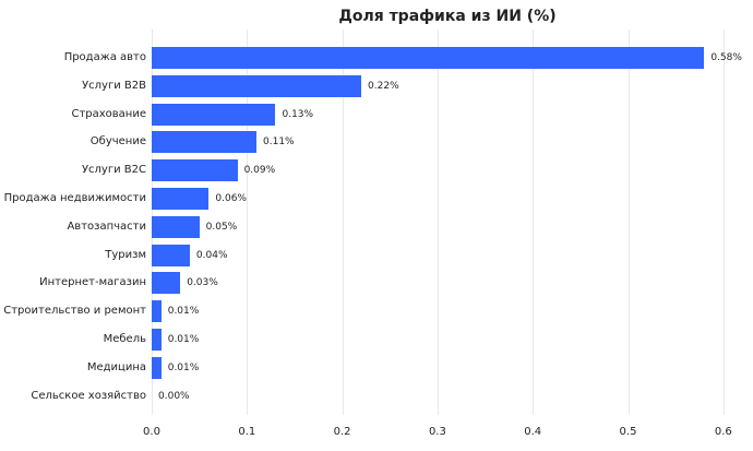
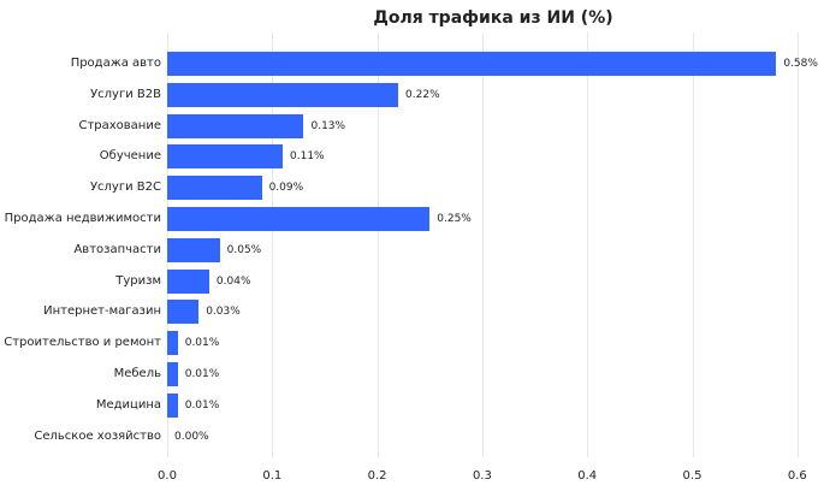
Продажа недвижимости: 0.06% -> 0.25%
